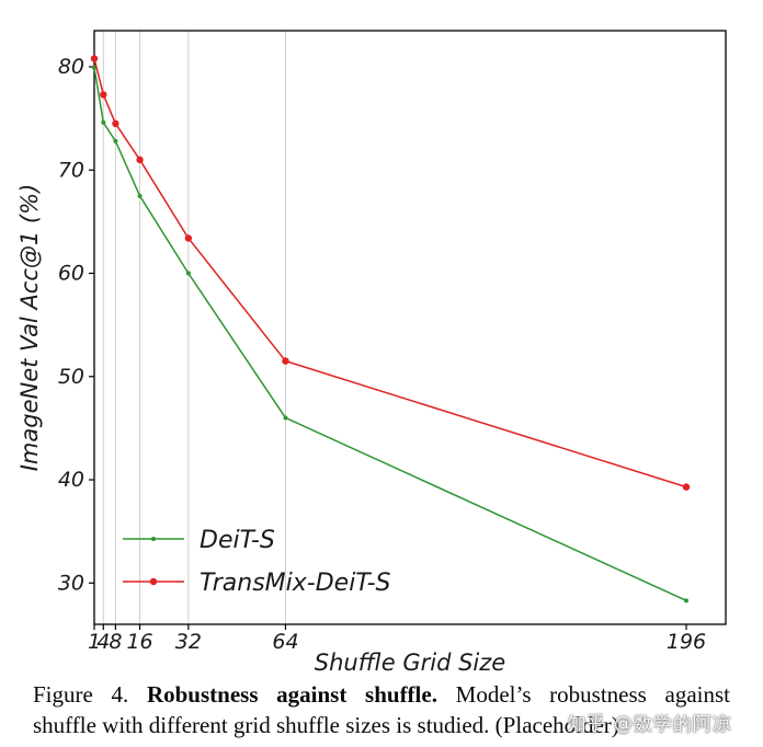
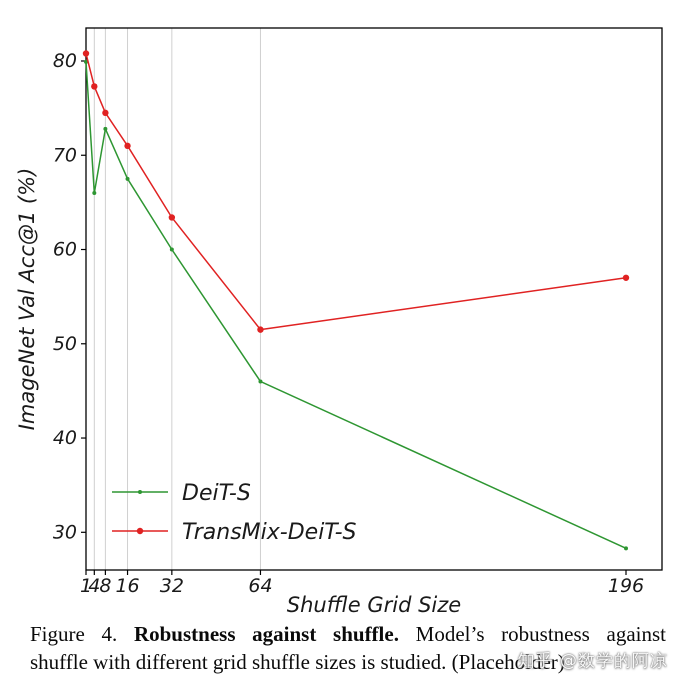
DeiT-S/4: 75 -> 66
TransMix-DeiT-S/196: 39 -> 57
